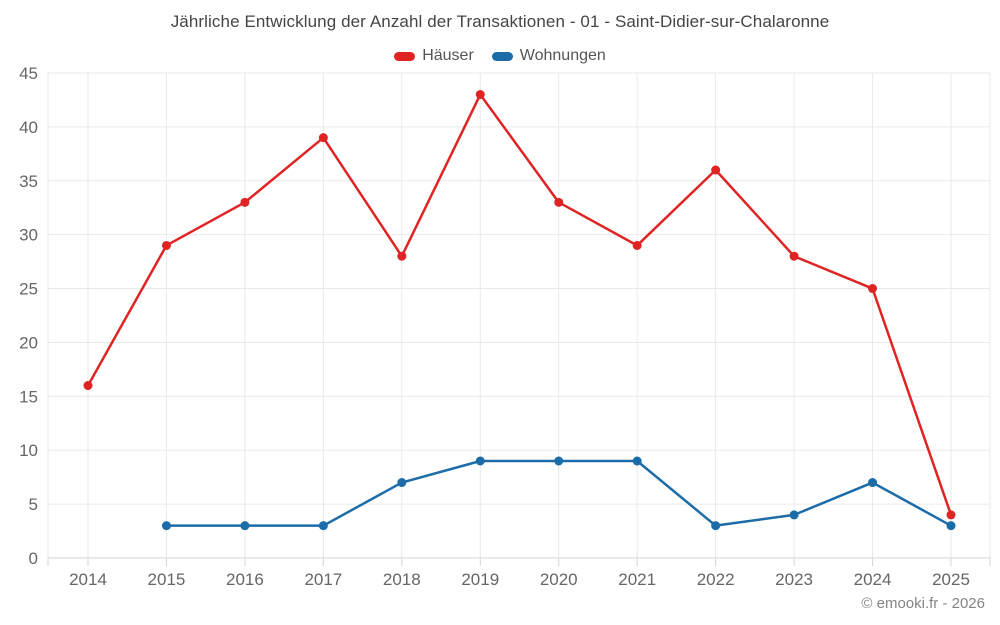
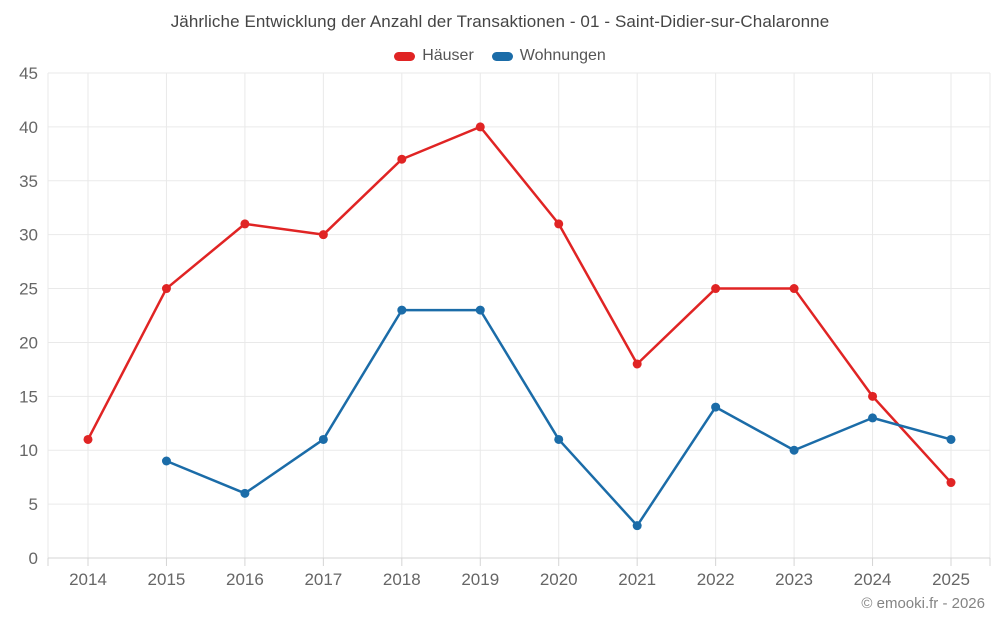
Häuser/2014: 16 -> 11
Häuser/2015: 29 -> 25
Wohnungen/2015: 3 -> 9
Häuser/2016: 33 -> 31
Wohnungen/2016: 3 -> 6
Häuser/2017: 39 -> 30
Wohnungen/2017: 3 -> 11
Häuser/2018: 28 -> 37
Wohnungen/2018: 7 -> 23
Häuser/2019: 43 -> 40
Wohnungen/2019: 9 -> 23
Häuser/2020: 33 -> 31
Wohnungen/2020: 9 -> 11
Häuser/2021: 29 -> 18
Wohnungen/2021: 9 -> 3
Häuser/2022: 36 -> 25
Wohnungen/2022: 3 -> 14
Häuser/2023: 28 -> 25
Wohnungen/2023: 4 -> 10
Häuser/2024: 25 -> 15
Wohnungen/2024: 7 -> 13
Häuser/2025: 4 -> 7
Wohnungen/2025: 3 -> 11
